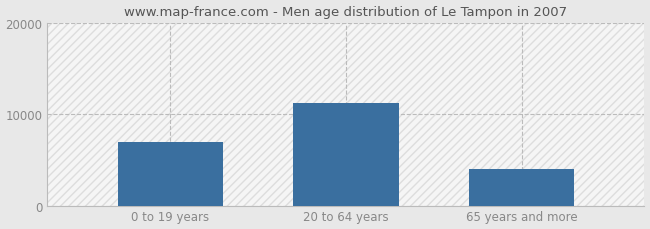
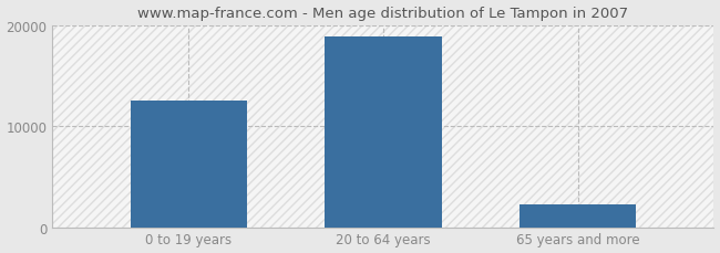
0 to 19 years: 7000 -> 12500
20 to 64 years: 11200 -> 18900
65 years and more: 4000 -> 2200
